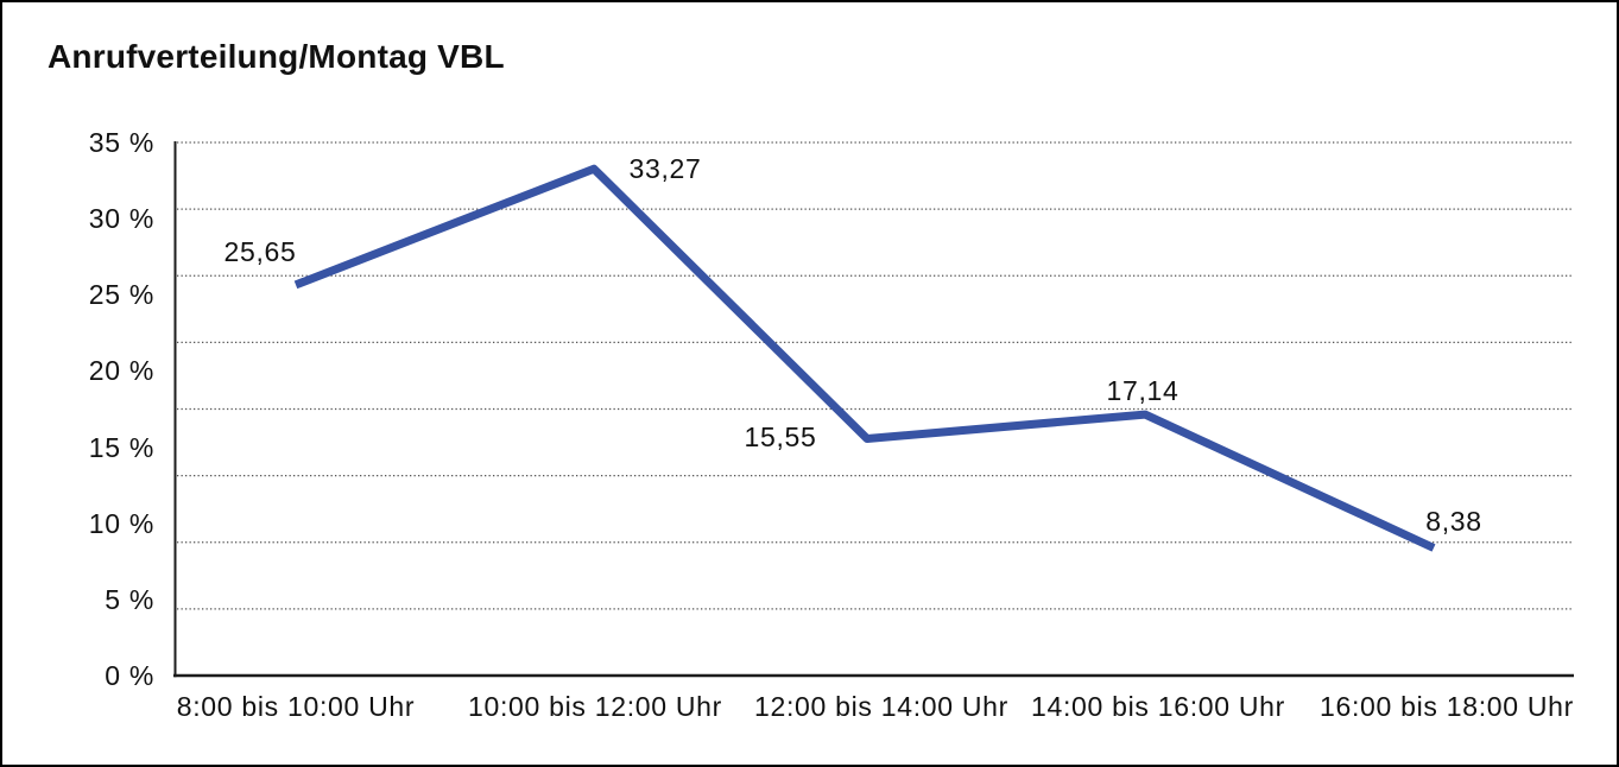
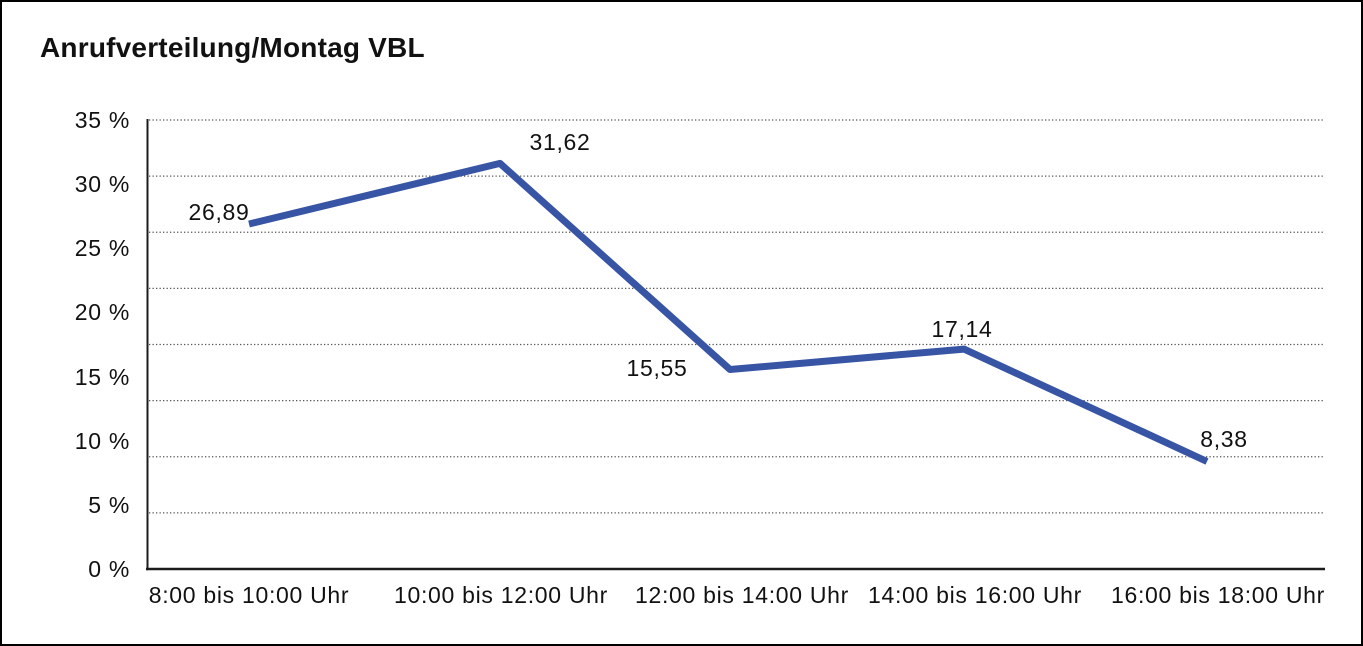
8:00 bis 10:00 Uhr: 25,65 -> 26,89
10:00 bis 12:00 Uhr: 33,27 -> 31,62
